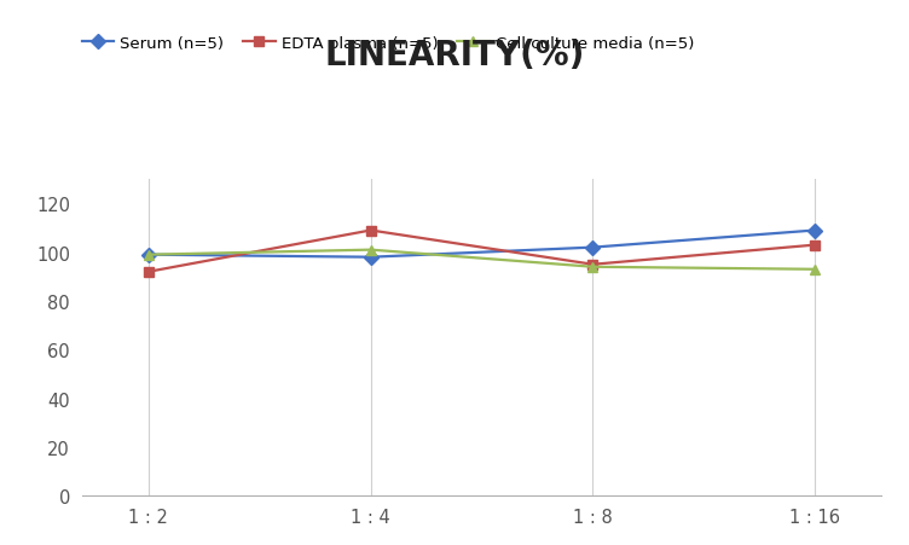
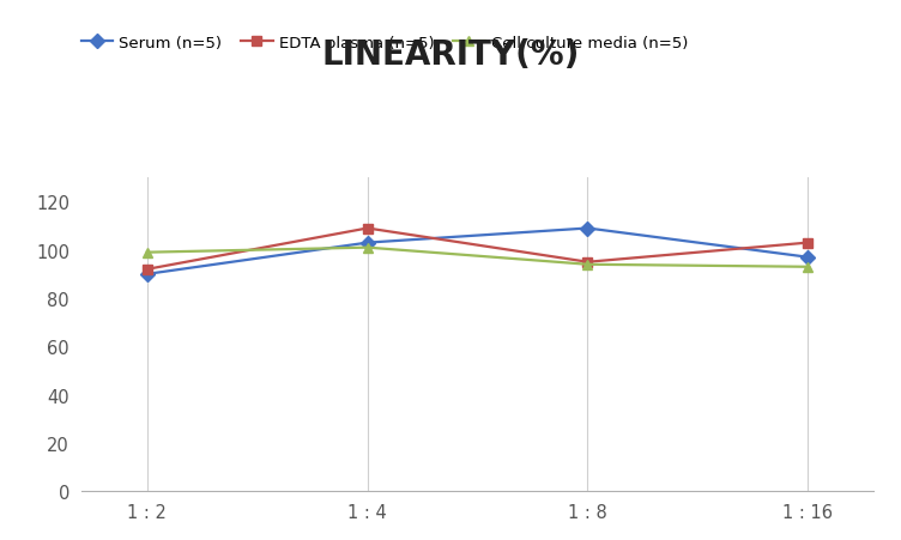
Serum (n=5)/1 : 2: 99 -> 90
Serum (n=5)/1 : 4: 98 -> 103
Serum (n=5)/1 : 8: 102 -> 109
Serum (n=5)/1 : 16: 109 -> 97
